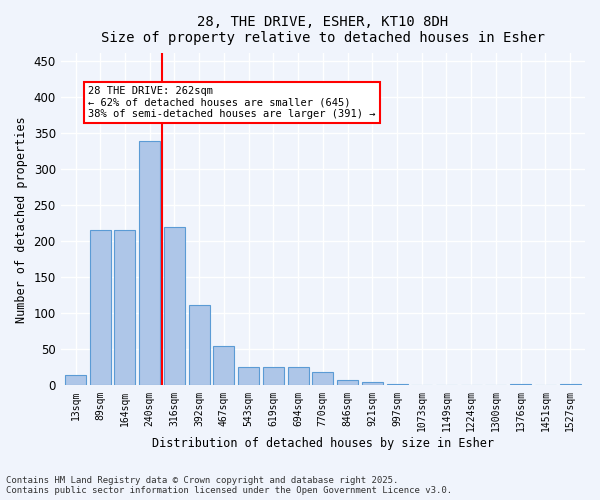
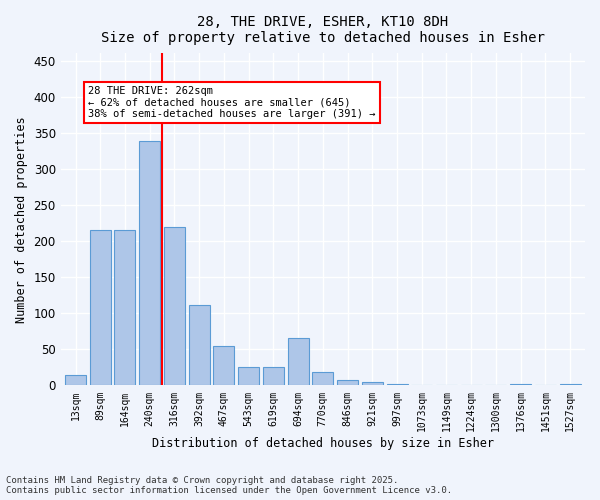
694sqm: 25 -> 66
